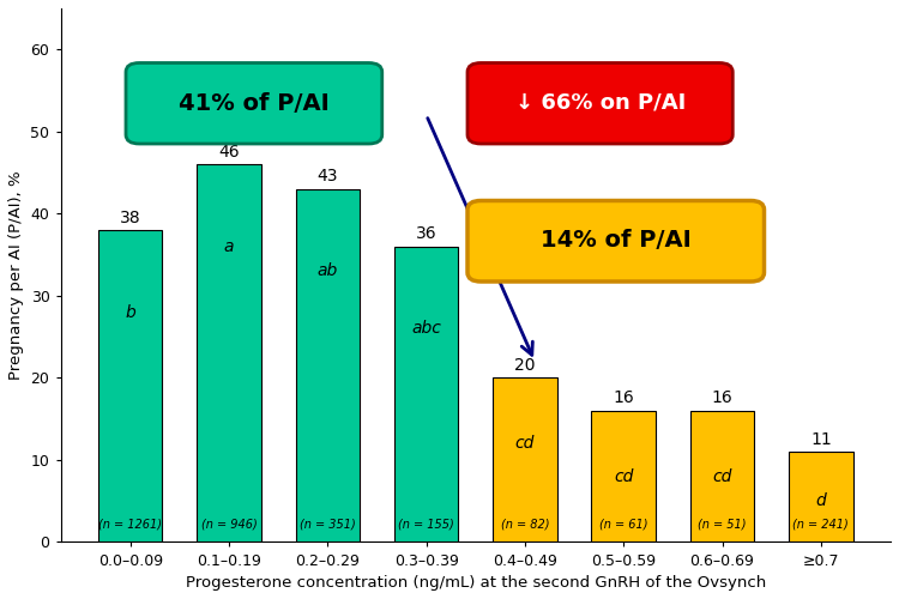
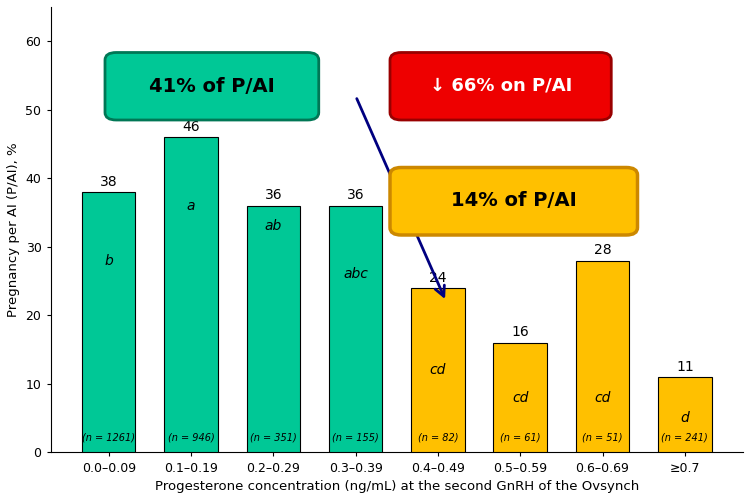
0.2–0.29: 43 -> 36
0.4–0.49: 20 -> 24
0.6–0.69: 16 -> 28
